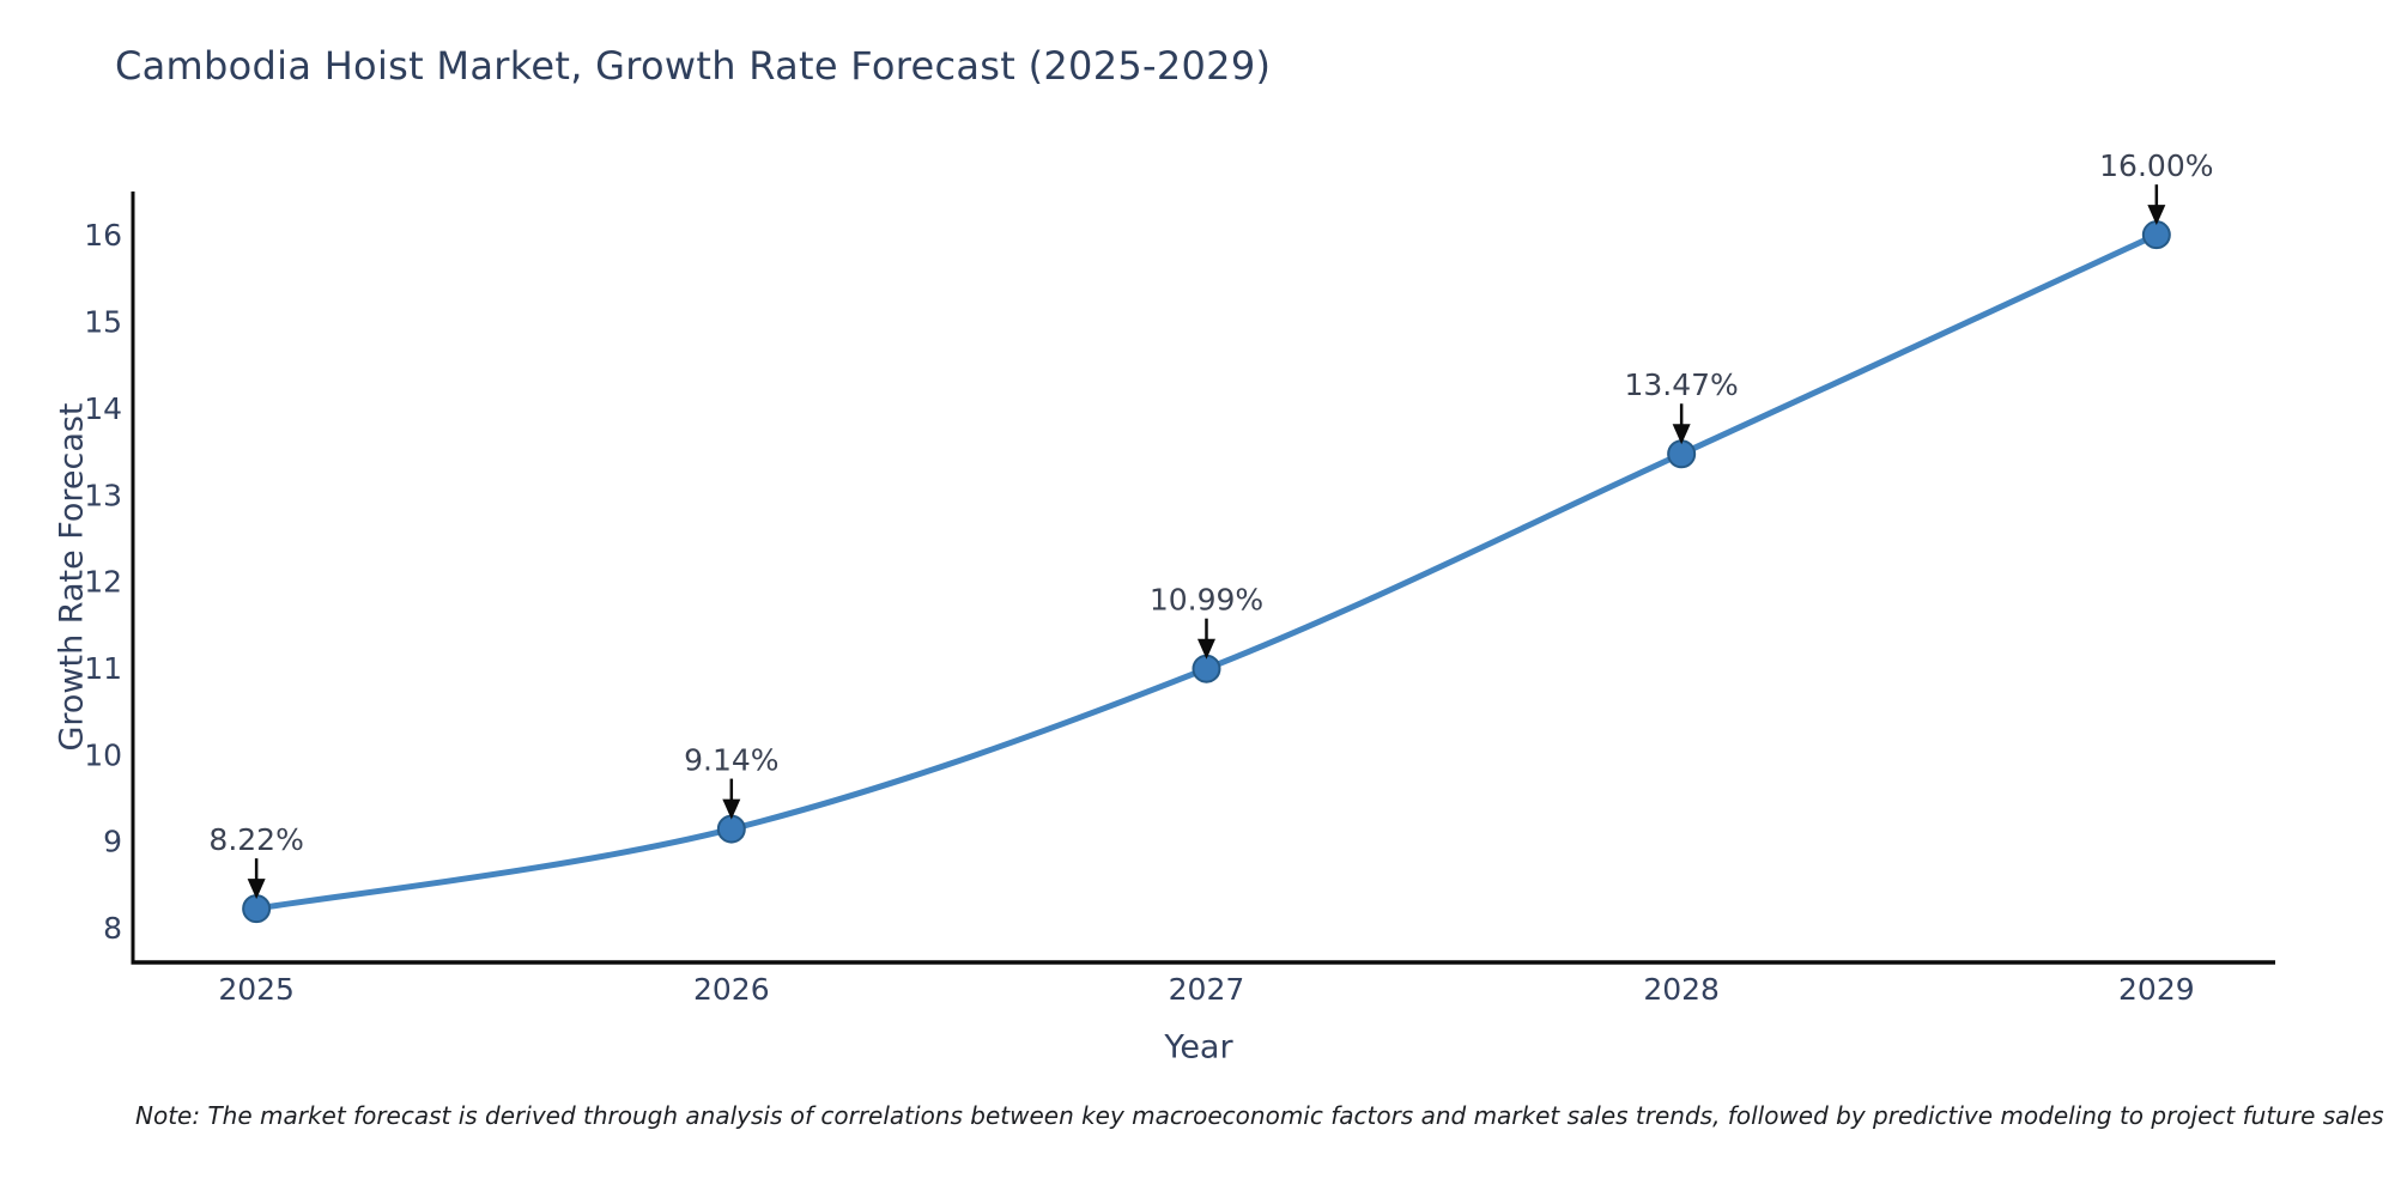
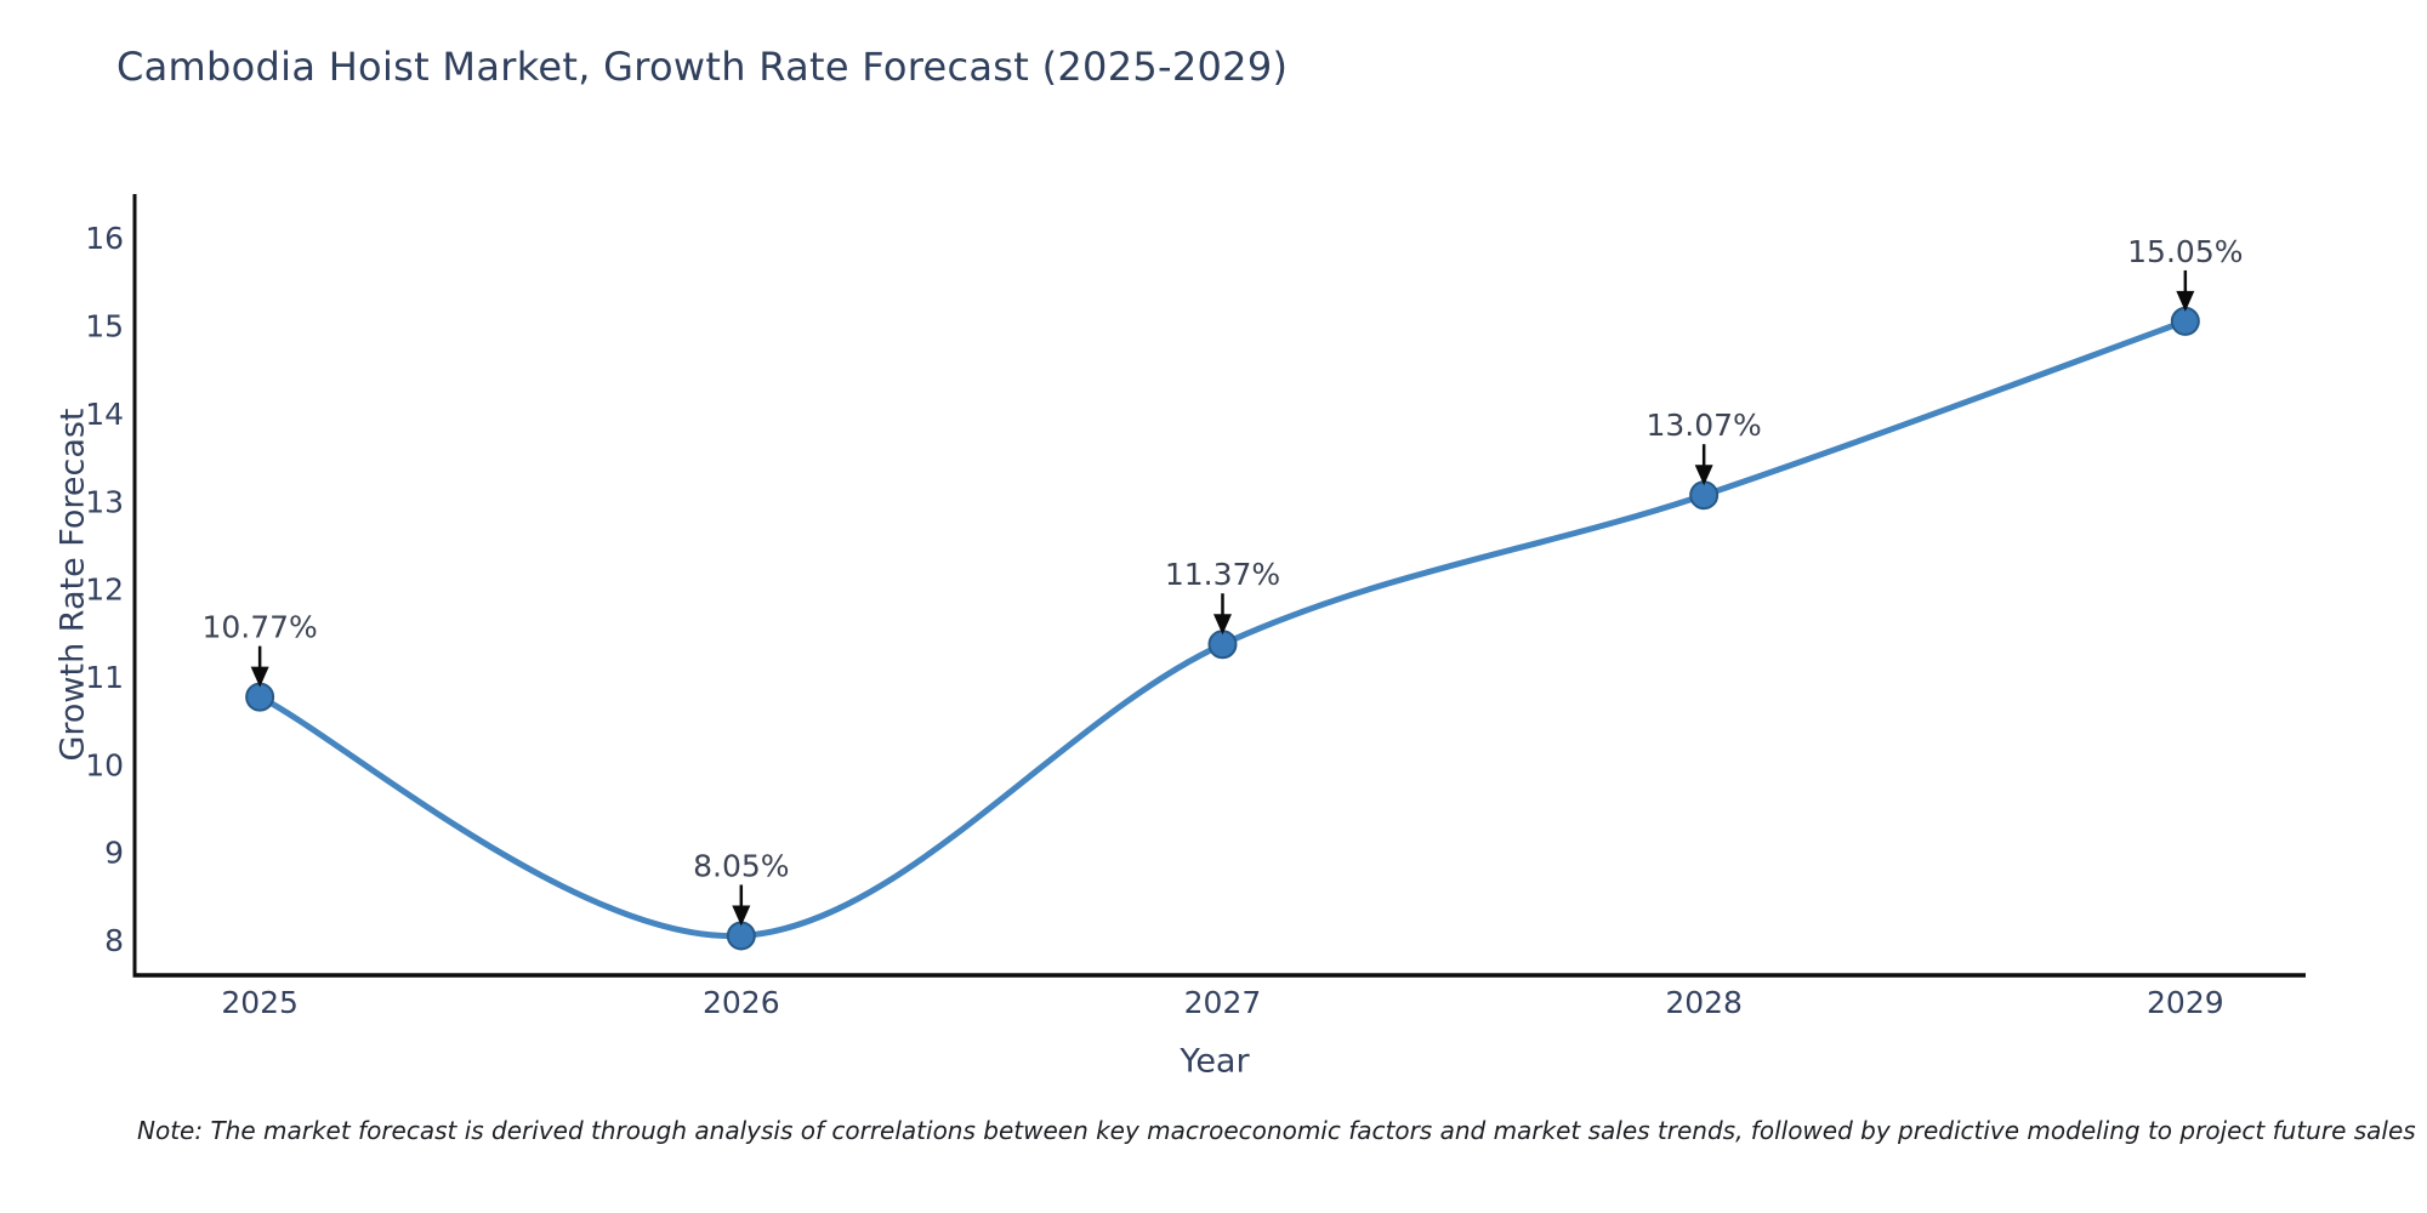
2025: 8.22% -> 10.77%
2026: 9.14% -> 8.05%
2027: 10.99% -> 11.37%
2028: 13.47% -> 13.07%
2029: 16.00% -> 15.05%
